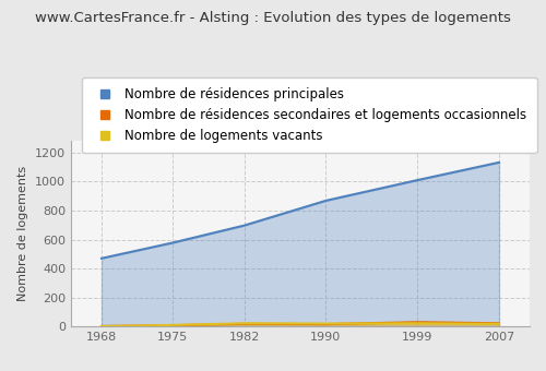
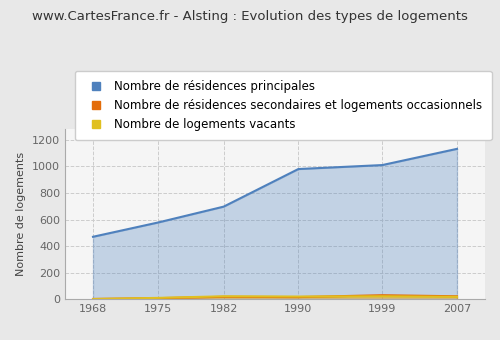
Nombre de résidences principales/1990: 870 -> 980
